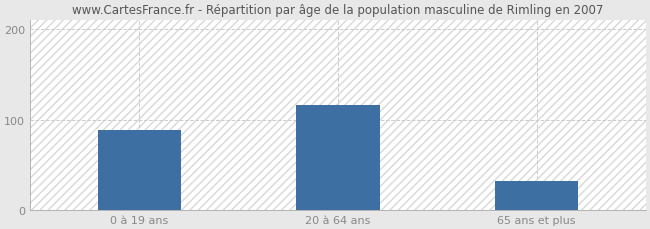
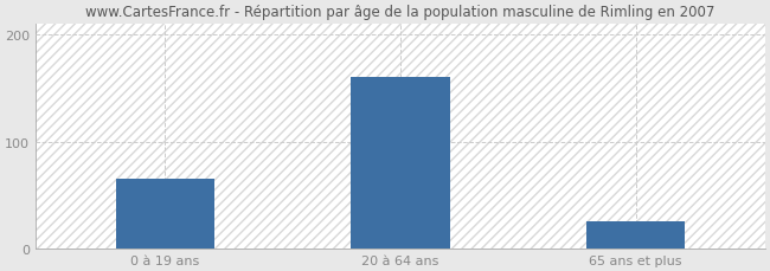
0 à 19 ans: 88 -> 65
20 à 64 ans: 116 -> 160
65 ans et plus: 32 -> 25
